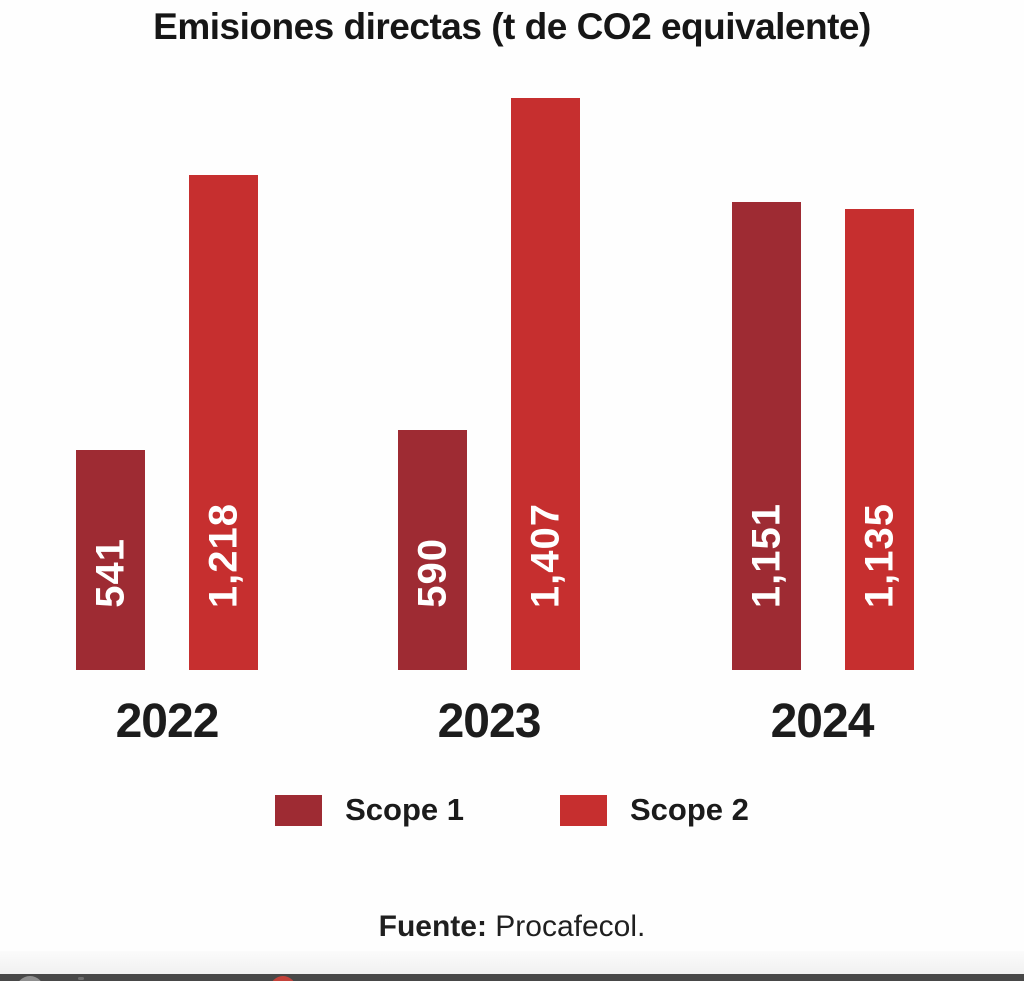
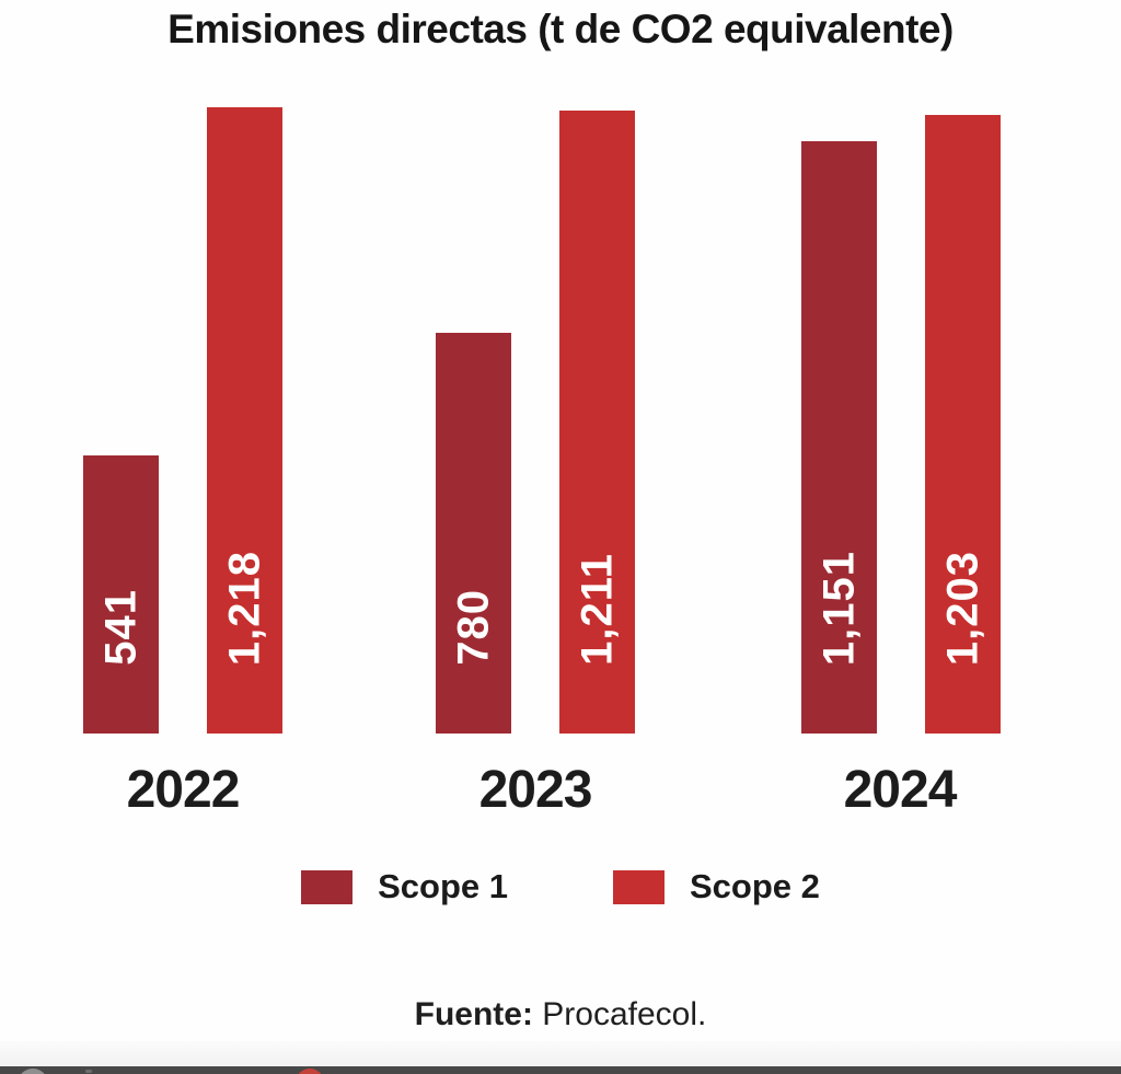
Scope 1/2023: 590 -> 780
Scope 2/2023: 1,407 -> 1,211
Scope 2/2024: 1,135 -> 1,203
